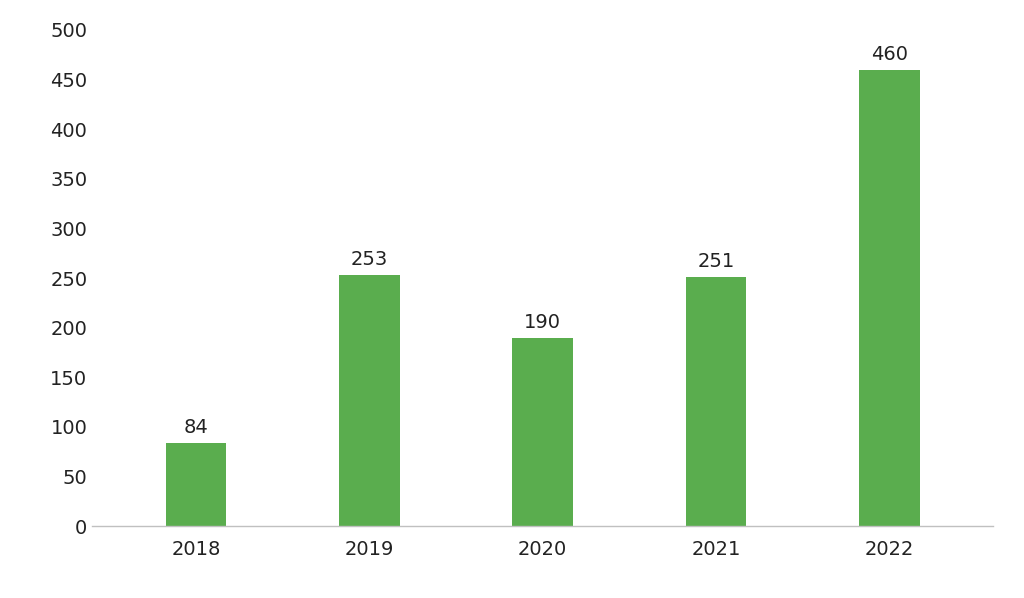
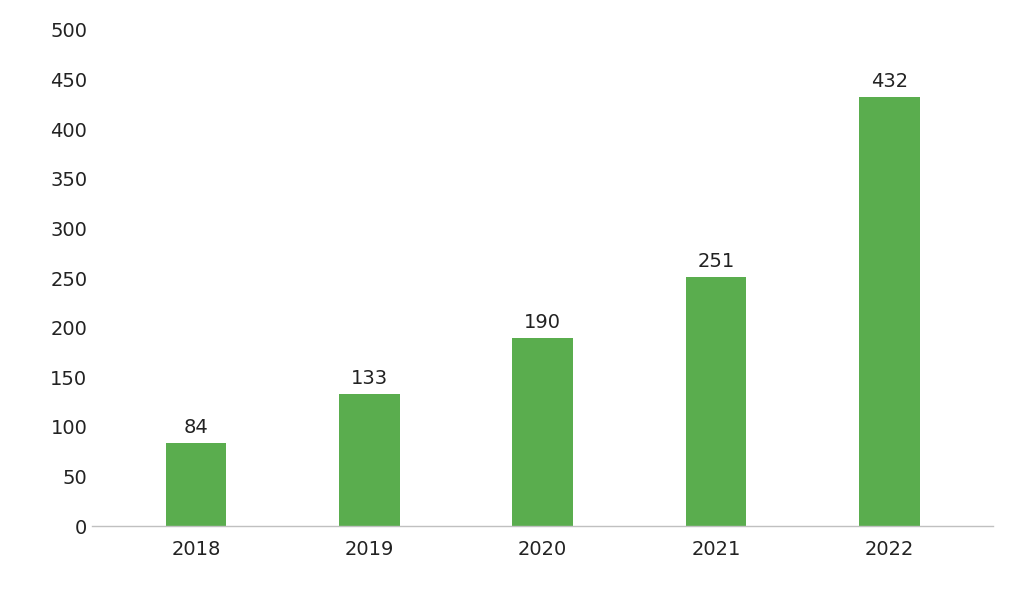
2019: 253 -> 133
2022: 460 -> 432
